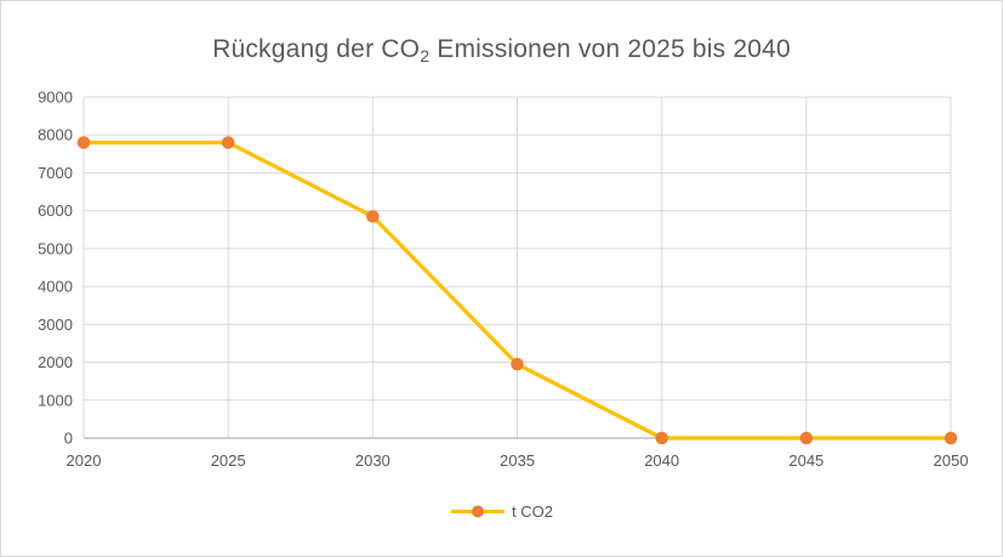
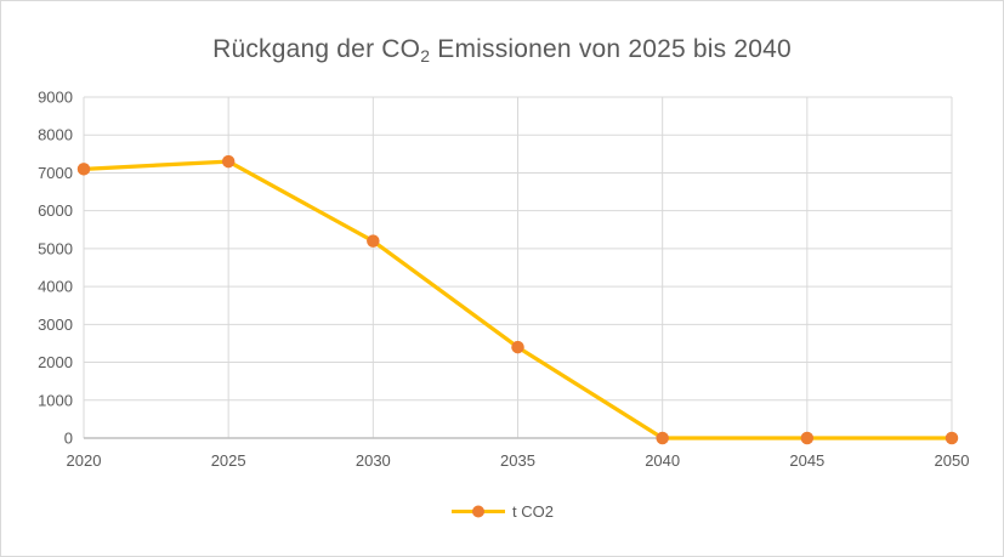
2020: 7800 -> 7100
2025: 7800 -> 7300
2030: 5800 -> 5200
2035: 2000 -> 2400
